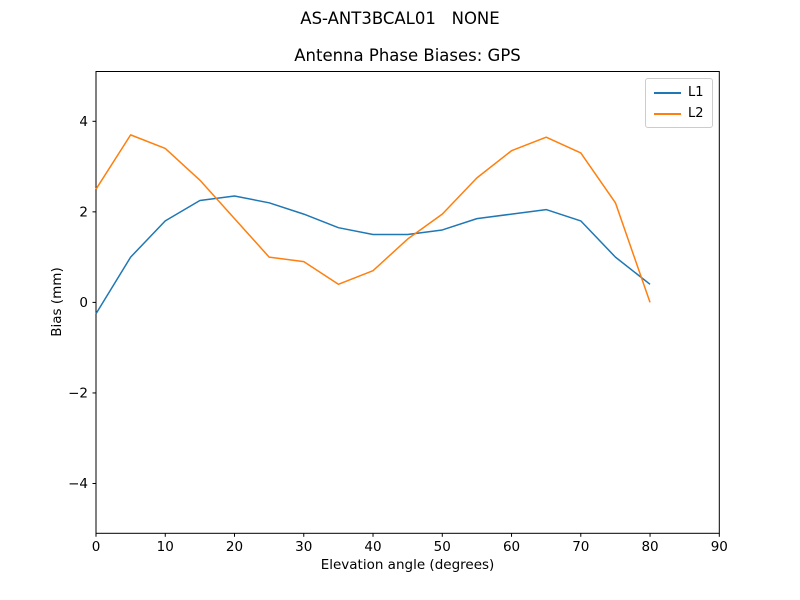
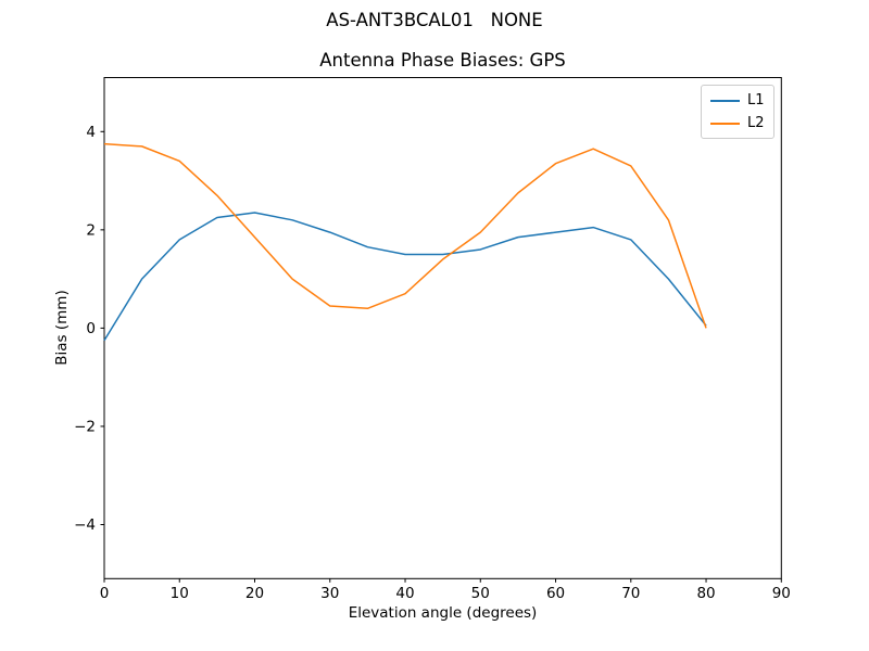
L2/0: 2.5 -> 3.8
L2/30: 0.9 -> 0.5
L1/80: 0.4 -> 0.1
